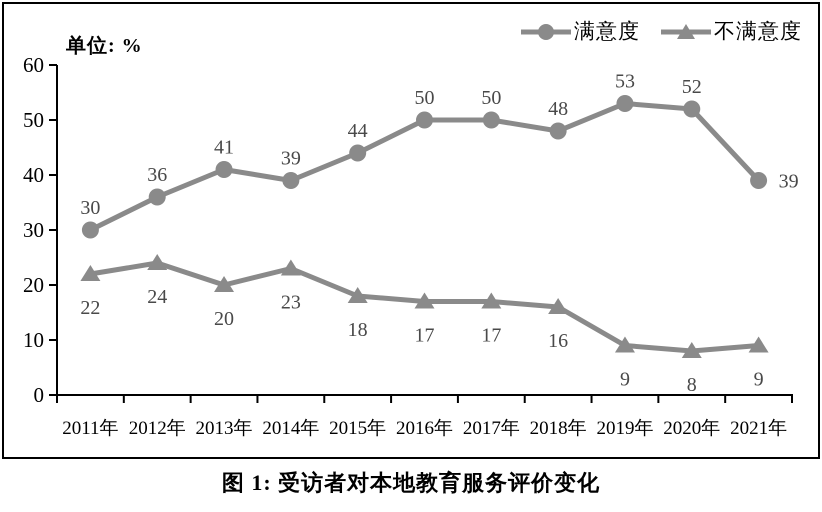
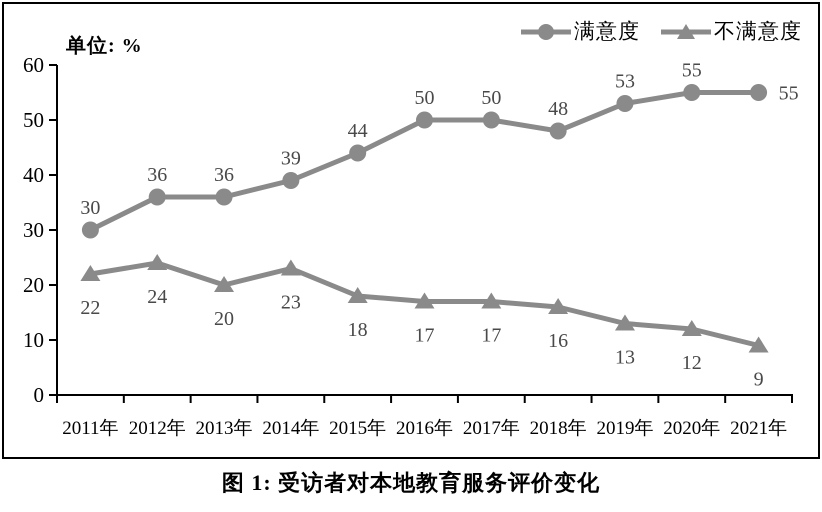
满意度/2013年: 41 -> 36
不满意度/2019年: 9 -> 13
满意度/2020年: 52 -> 55
不满意度/2020年: 8 -> 12
满意度/2021年: 39 -> 55
